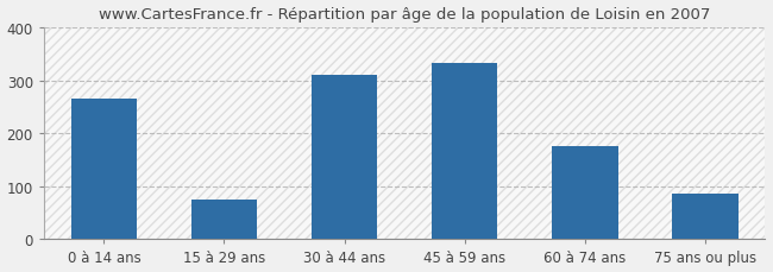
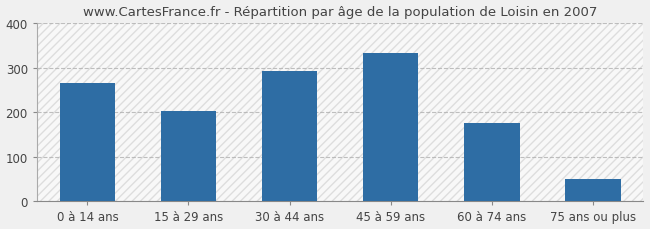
15 à 29 ans: 75 -> 202
30 à 44 ans: 310 -> 293
75 ans ou plus: 85 -> 50
